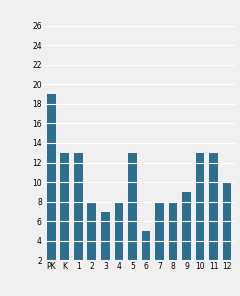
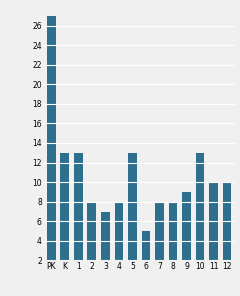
PK: 19 -> 27
11: 13 -> 10
